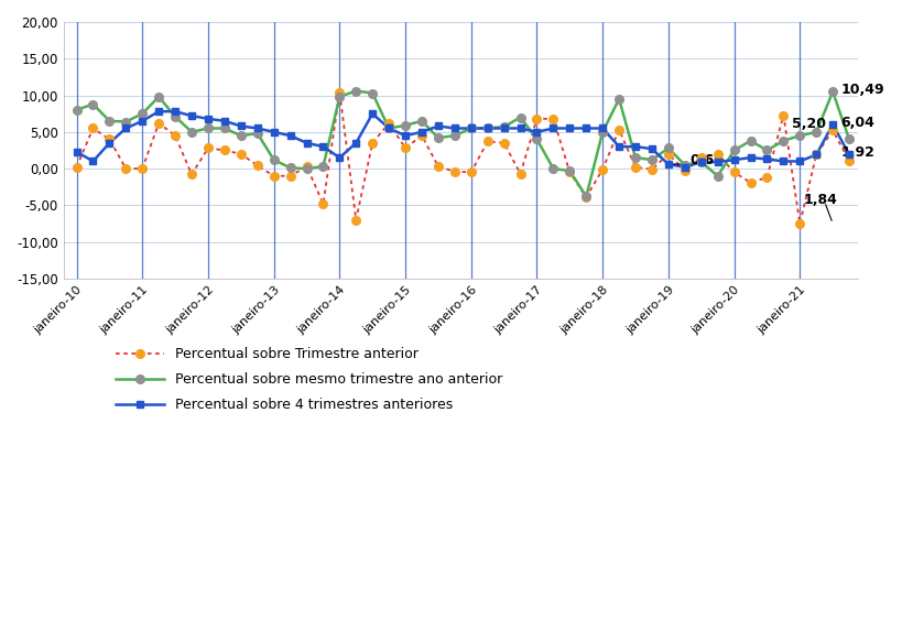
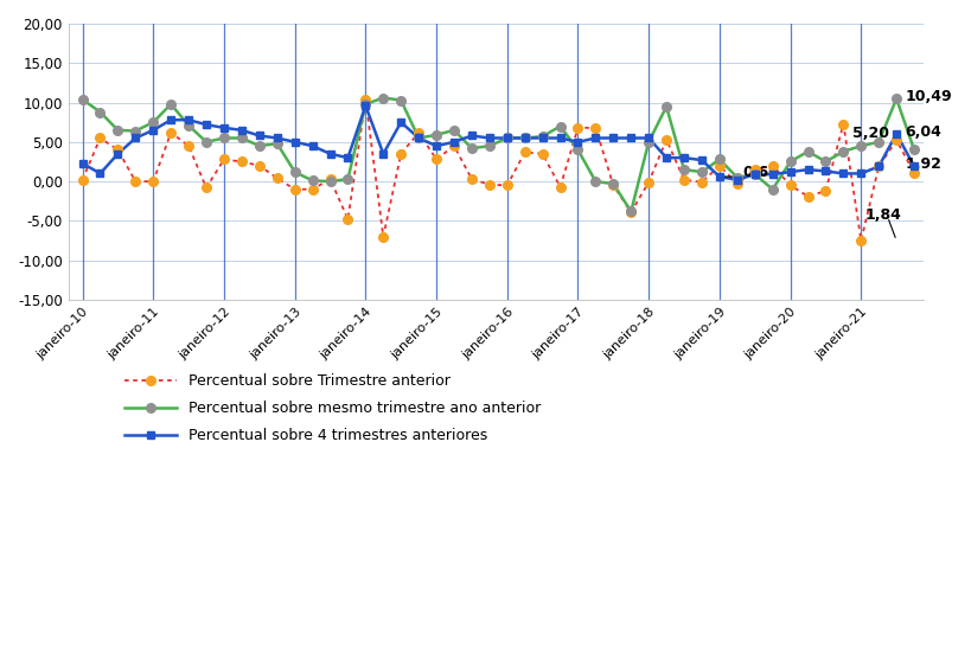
Percentual sobre mesmo trimestre ano anterior/janeiro-10: 8,0 -> 10,4
Percentual sobre 4 trimestres anteriores/janeiro-14: 1,5 -> 9,6
